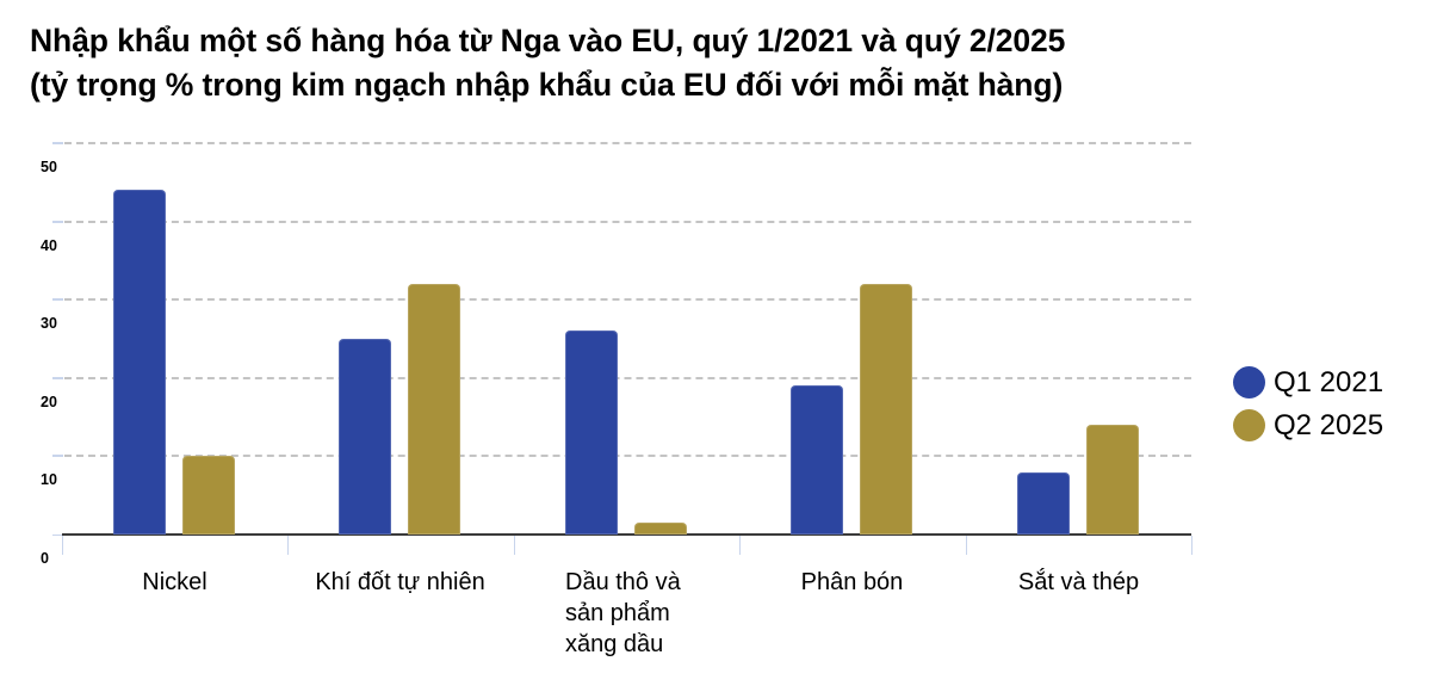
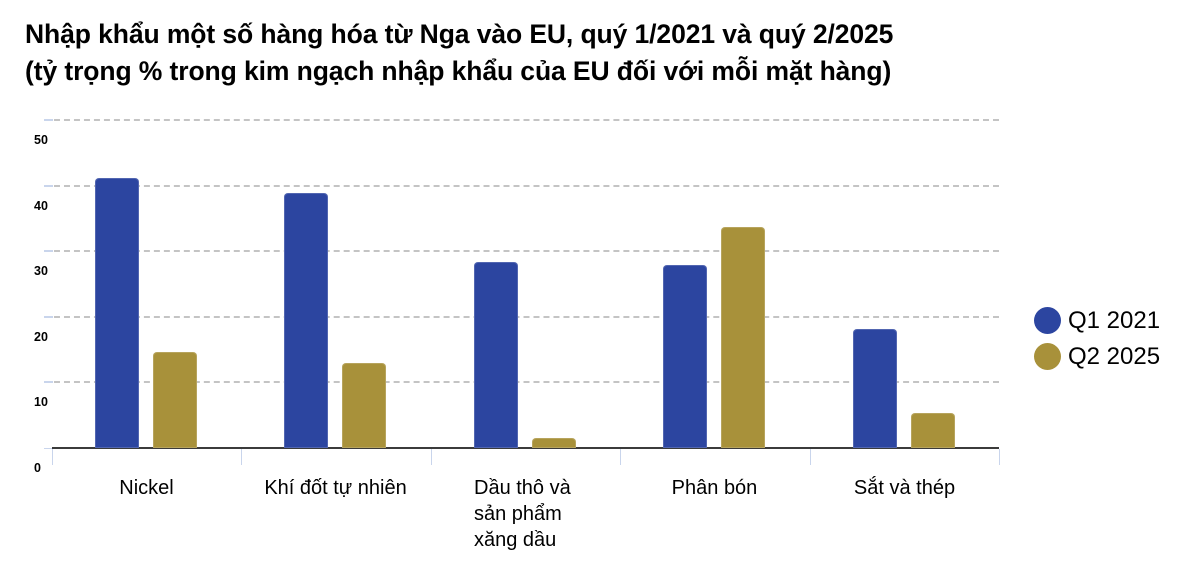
Q1 2021/Nickel: 44 -> 41
Q2 2025/Nickel: 10 -> 15
Q1 2021/Khí đốt tự nhiên: 25 -> 39
Q2 2025/Khí đốt tự nhiên: 32 -> 13
Q1 2021/Dầu thô và sản phẩm xăng dầu: 26 -> 28
Q1 2021/Phân bón: 19 -> 28
Q2 2025/Phân bón: 32 -> 34
Q1 2021/Sắt và thép: 8 -> 18
Q2 2025/Sắt và thép: 14 -> 5
